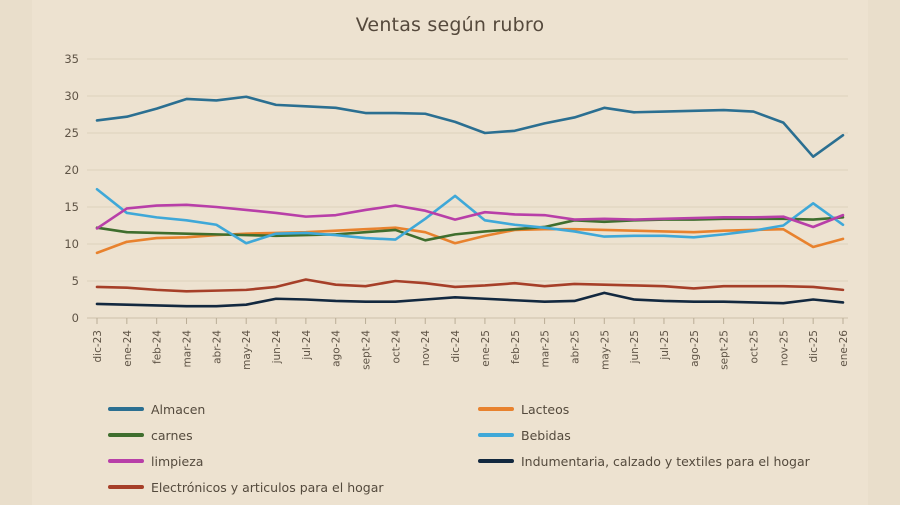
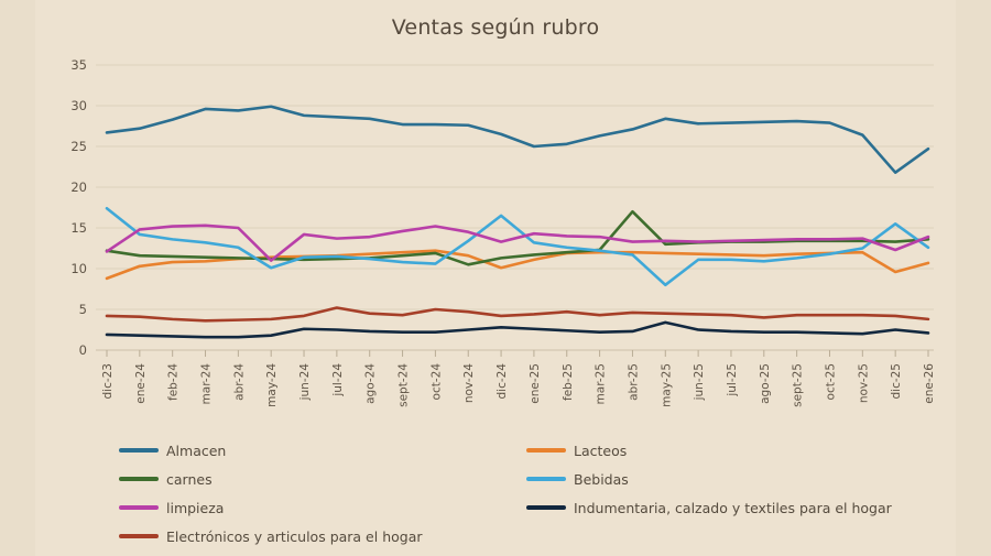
limpieza/may-24: 15 -> 11
carnes/abr-25: 13 -> 17
Bebidas/may-25: 11 -> 8
